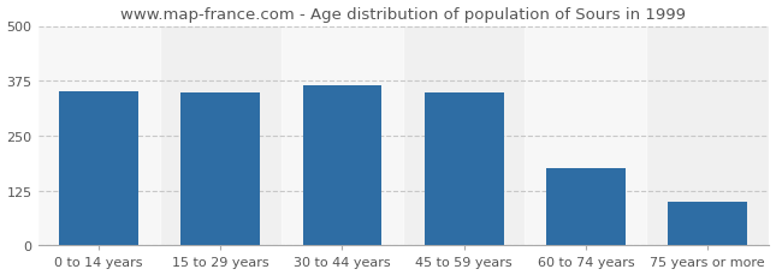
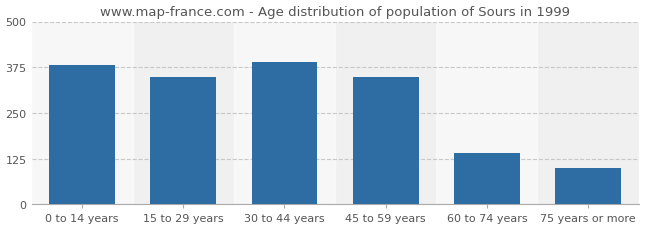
0 to 14 years: 350 -> 380
30 to 44 years: 365 -> 390
60 to 74 years: 175 -> 140
